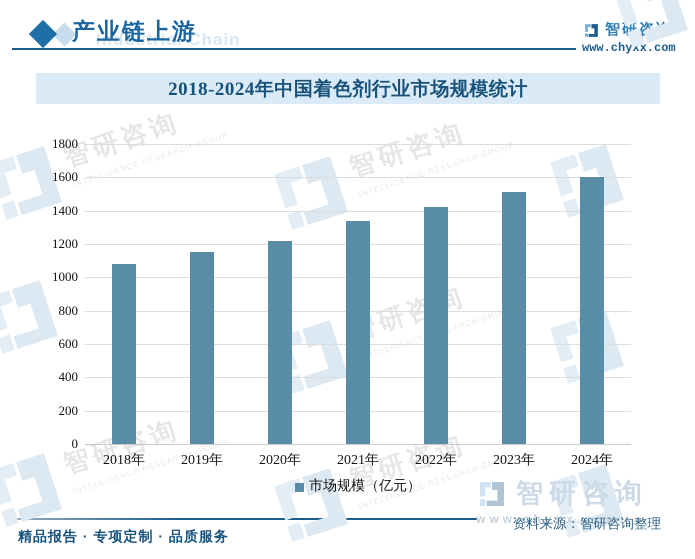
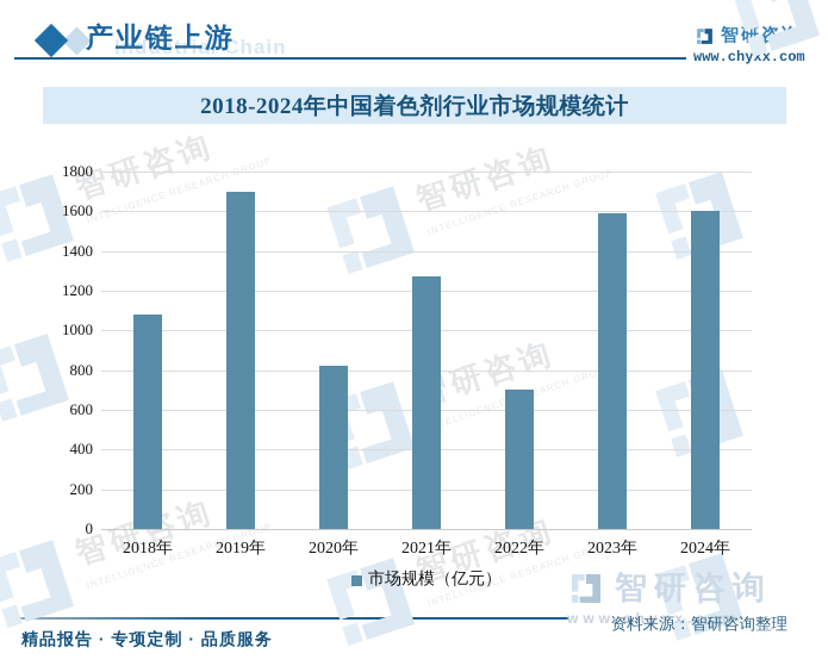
2019年: 1150 -> 1700
2020年: 1220 -> 820
2021年: 1340 -> 1270
2022年: 1420 -> 700
2023年: 1510 -> 1590
